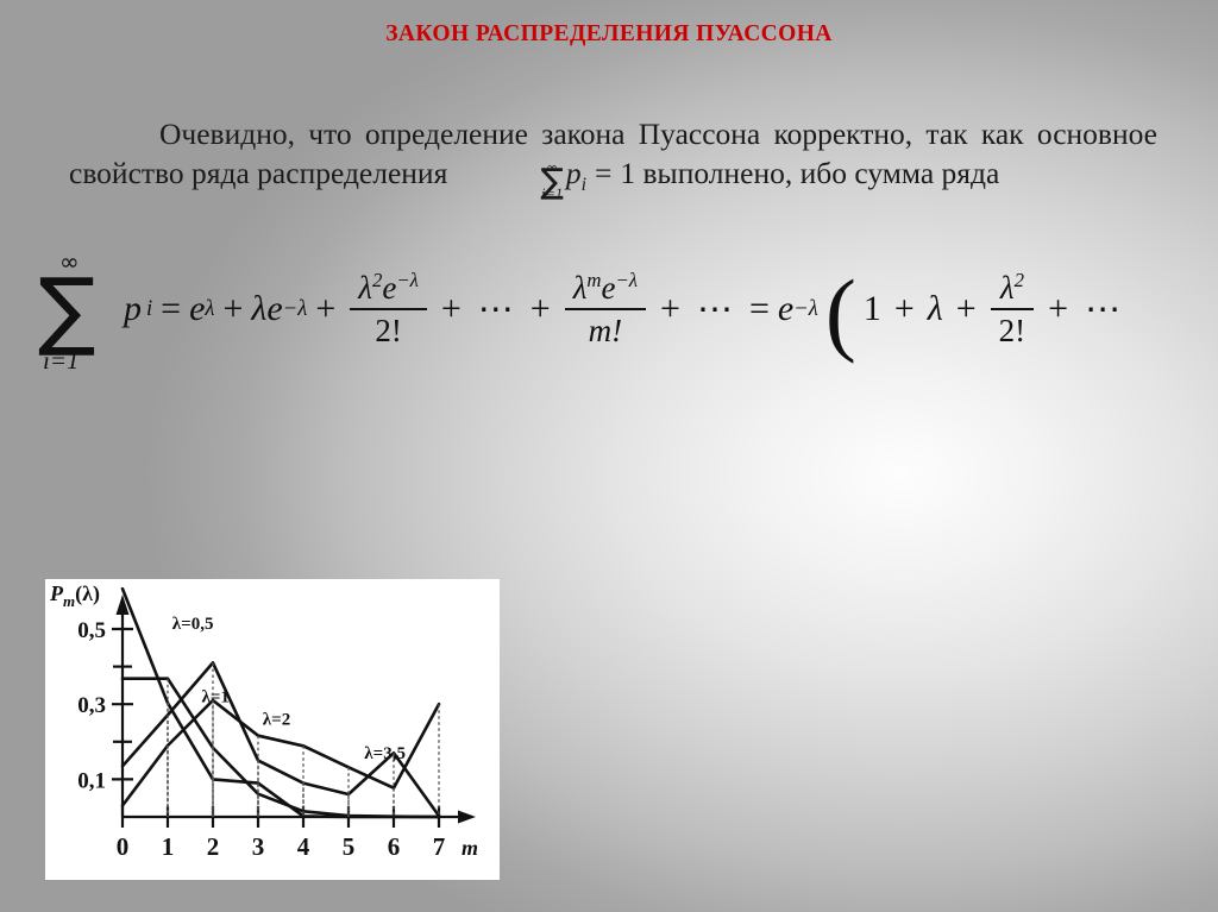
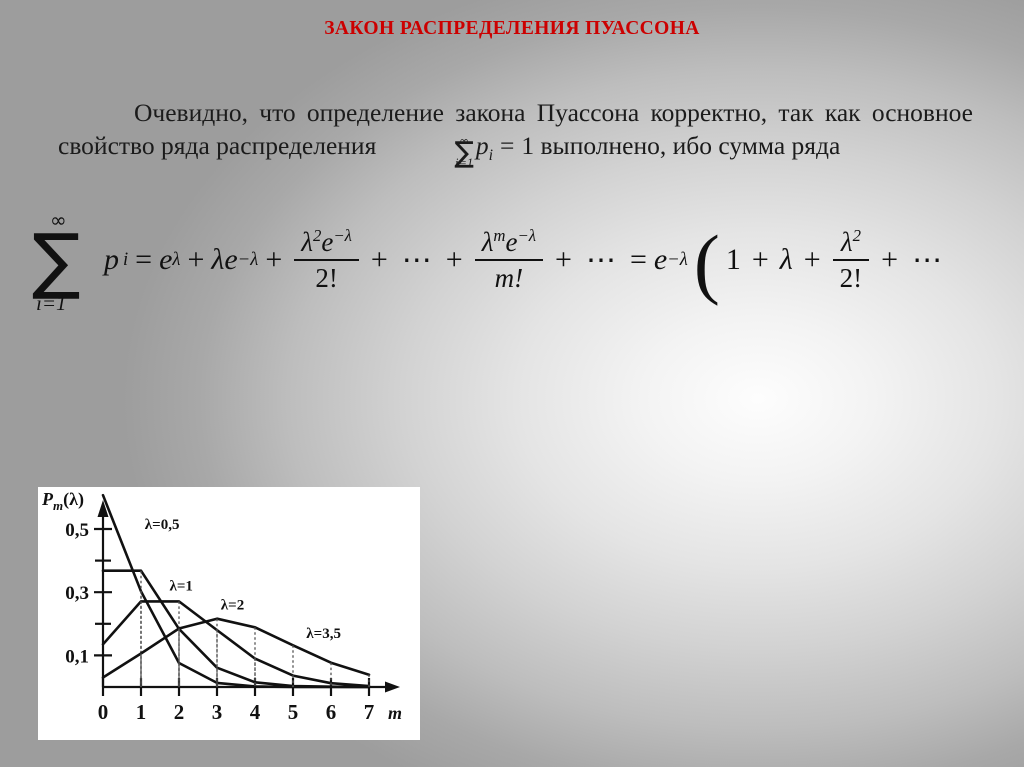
λ=3,5/1: 0,19 -> 0,11
λ=0,5/2: 0,10 -> 0,08
λ=2/2: 0,41 -> 0,27
λ=3,5/2: 0,31 -> 0,18
λ=0,5/3: 0,09 -> 0,01
λ=2/3: 0,15 -> 0,18
λ=2/5: 0,06 -> 0,04
λ=2/6: 0,17 -> 0,01
λ=3,5/7: 0,30 -> 0,04
